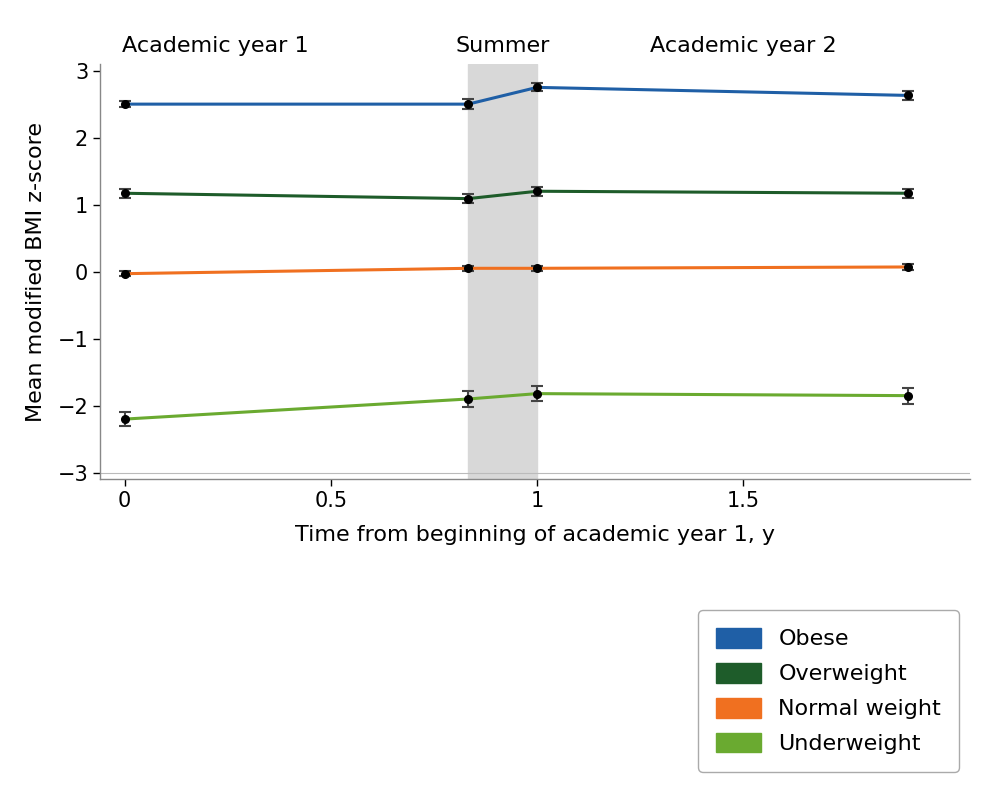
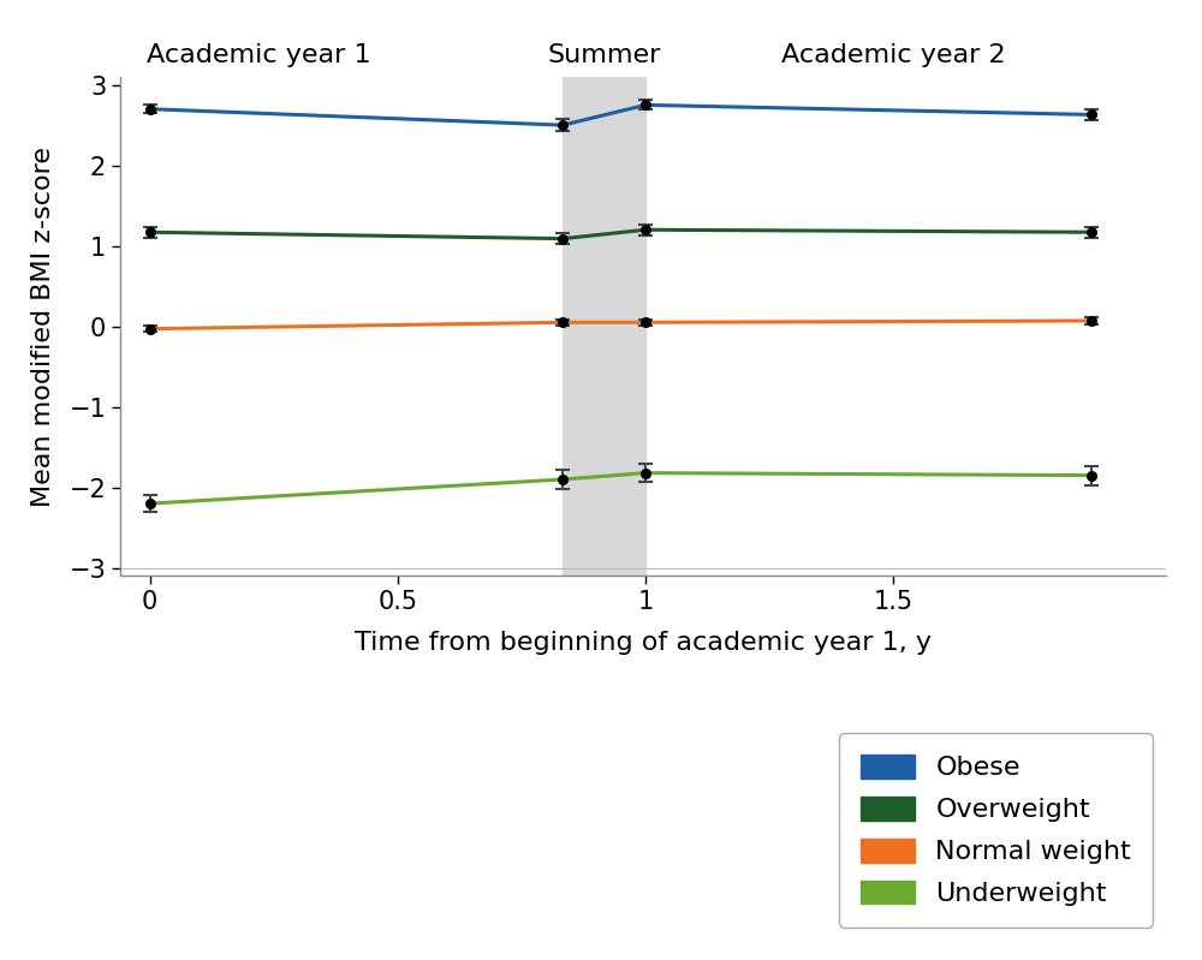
Obese/0: 2.50 -> 2.70
